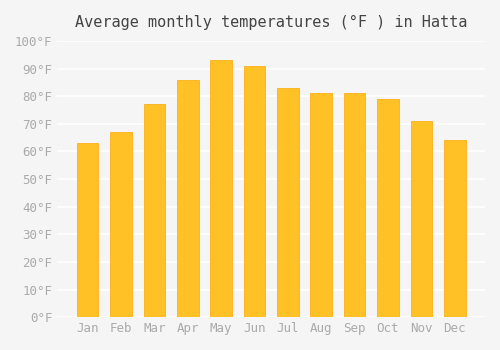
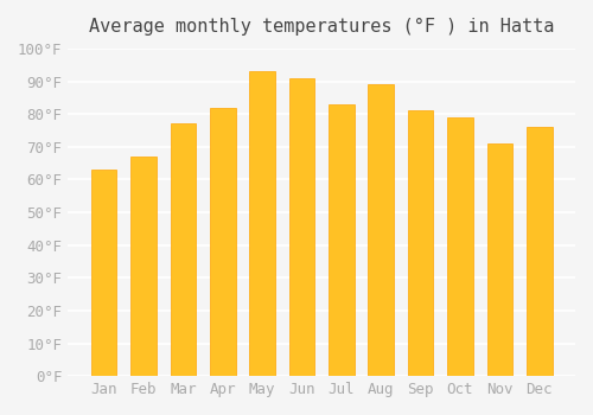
Apr: 86°F -> 82°F
Aug: 81°F -> 89°F
Dec: 64°F -> 76°F
